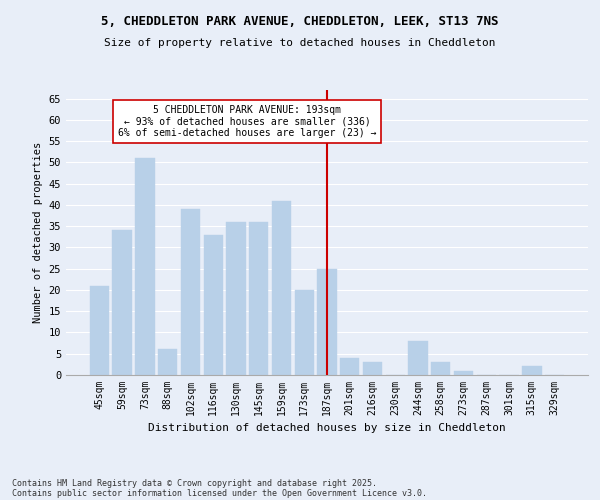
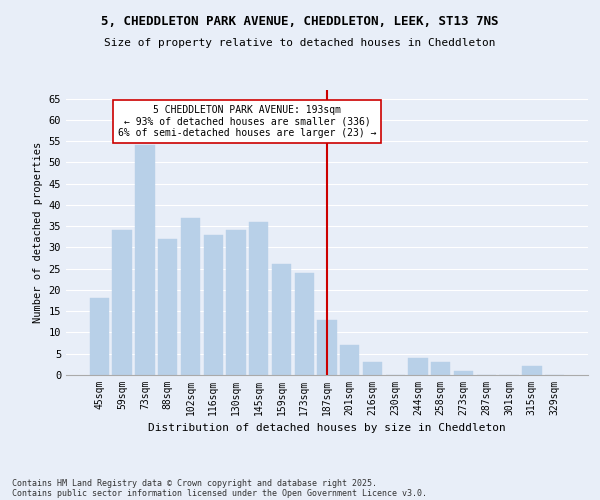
45sqm: 21 -> 18
73sqm: 51 -> 54
88sqm: 6 -> 32
102sqm: 39 -> 37
130sqm: 36 -> 34
159sqm: 41 -> 26
173sqm: 20 -> 24
187sqm: 25 -> 13
201sqm: 4 -> 7
244sqm: 8 -> 4
